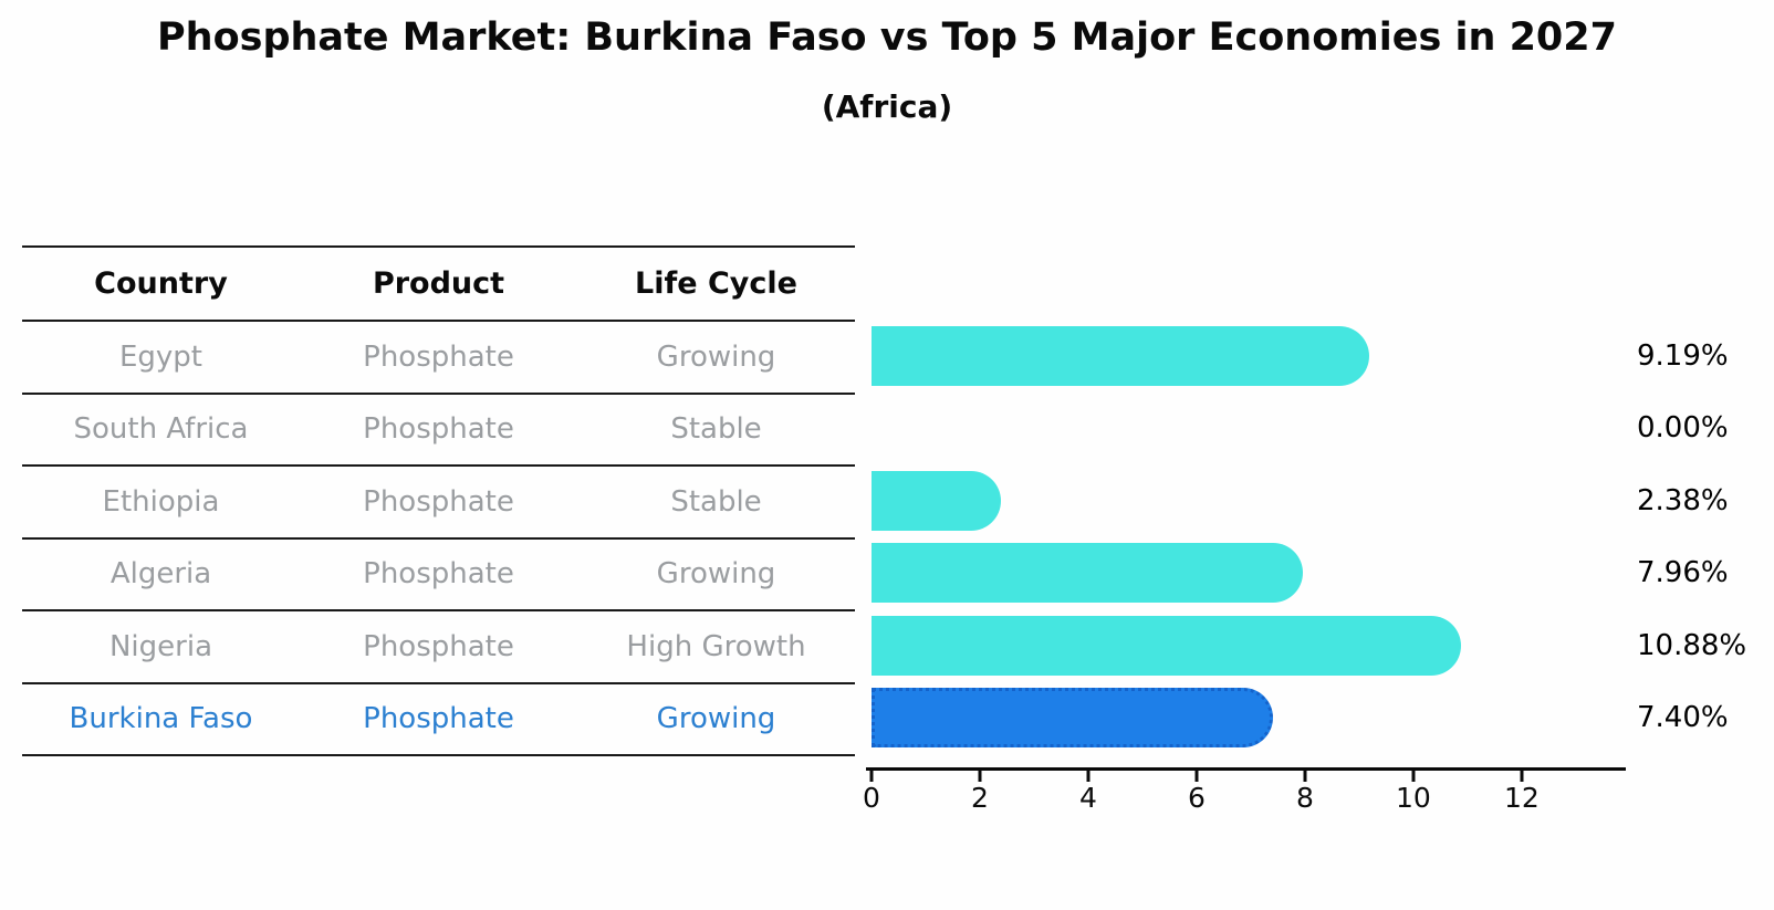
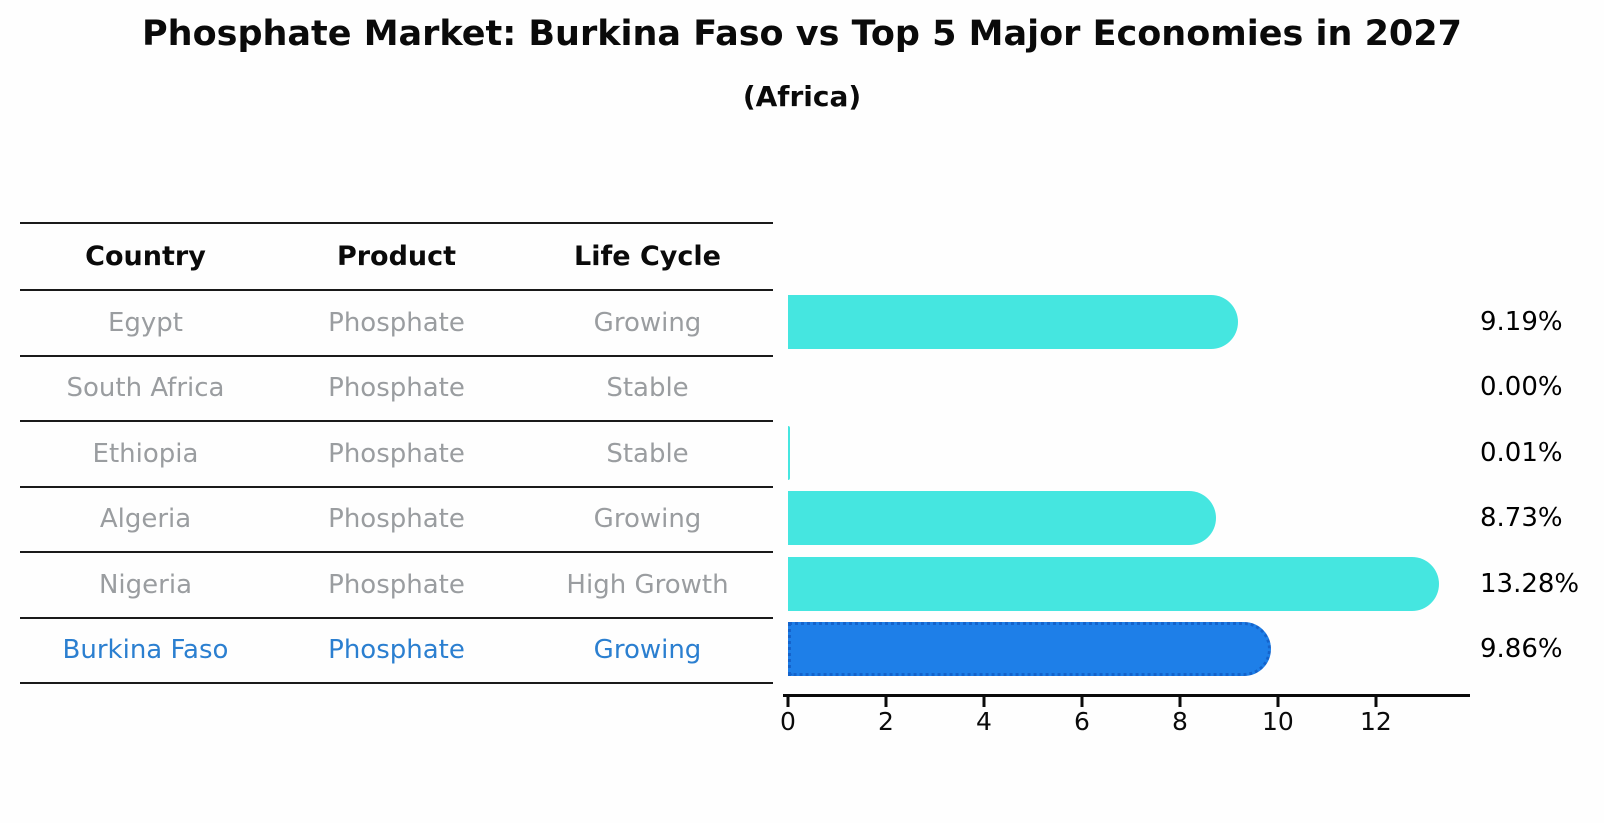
Ethiopia: 2.38% -> 0.01%
Algeria: 7.96% -> 8.73%
Nigeria: 10.88% -> 13.28%
Burkina Faso: 7.40% -> 9.86%
